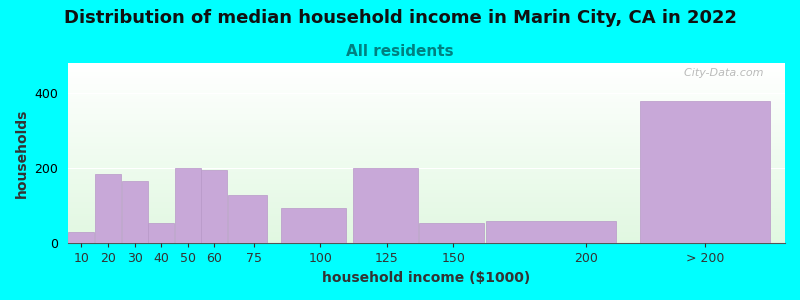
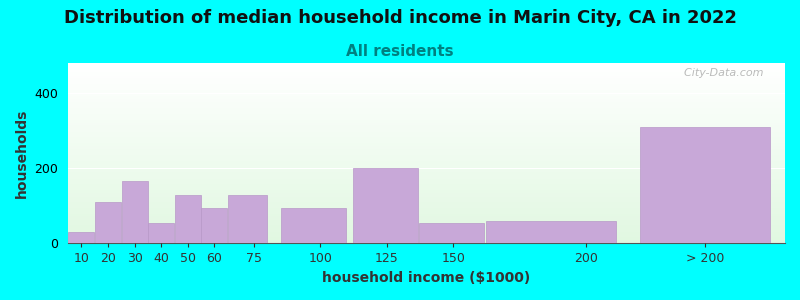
20: 185 -> 110
50: 200 -> 130
60: 195 -> 95
> 200: 380 -> 310
